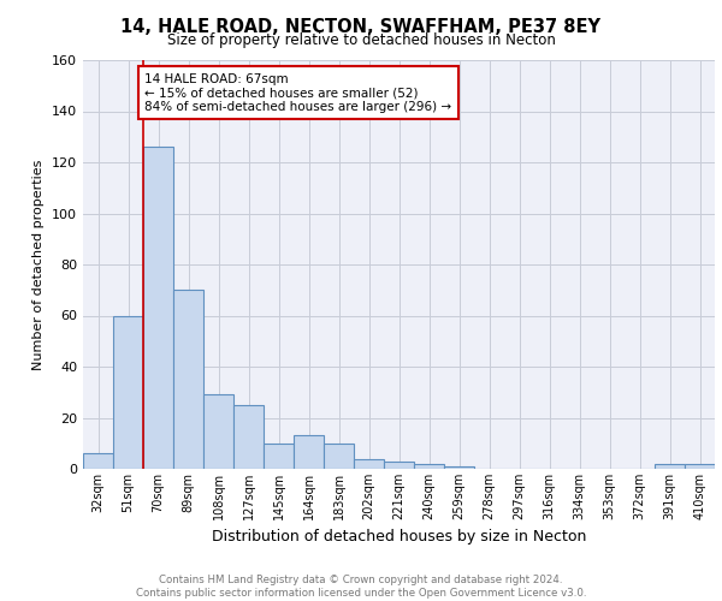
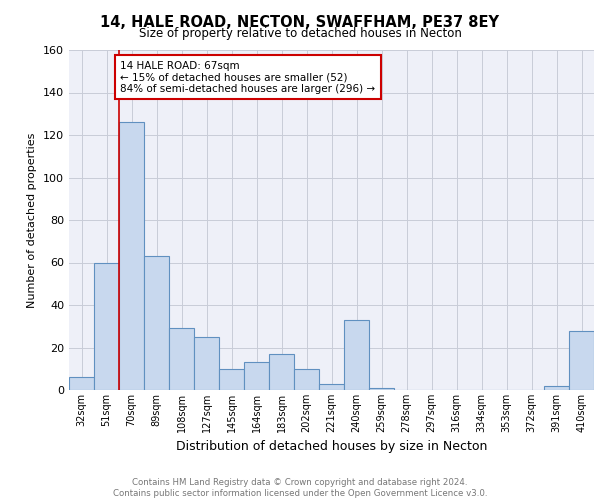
89sqm: 70 -> 63
183sqm: 10 -> 17
202sqm: 4 -> 10
240sqm: 2 -> 33
410sqm: 2 -> 28
